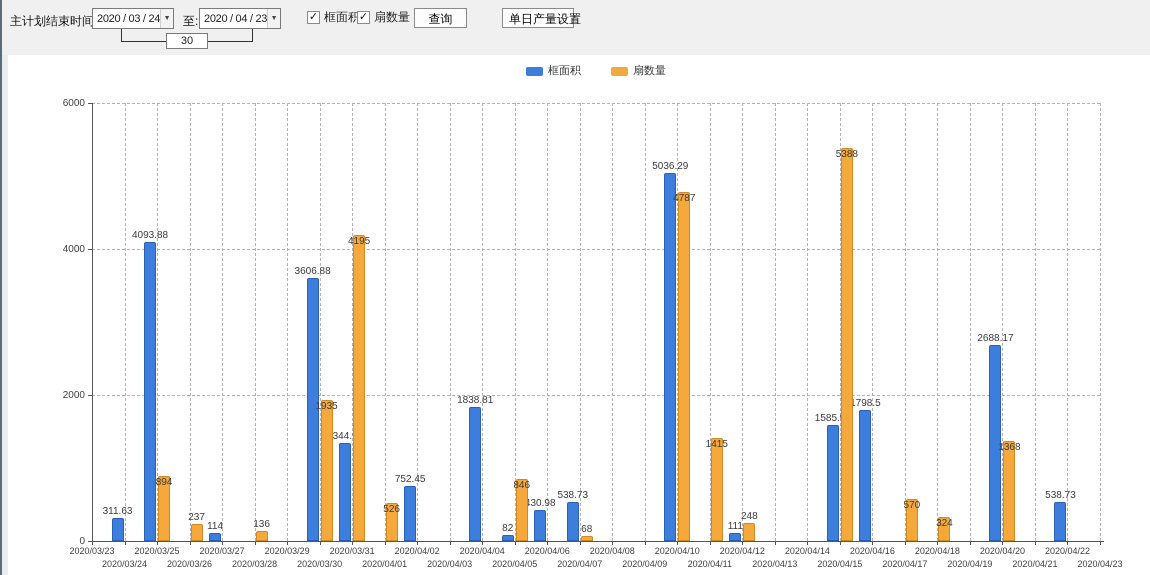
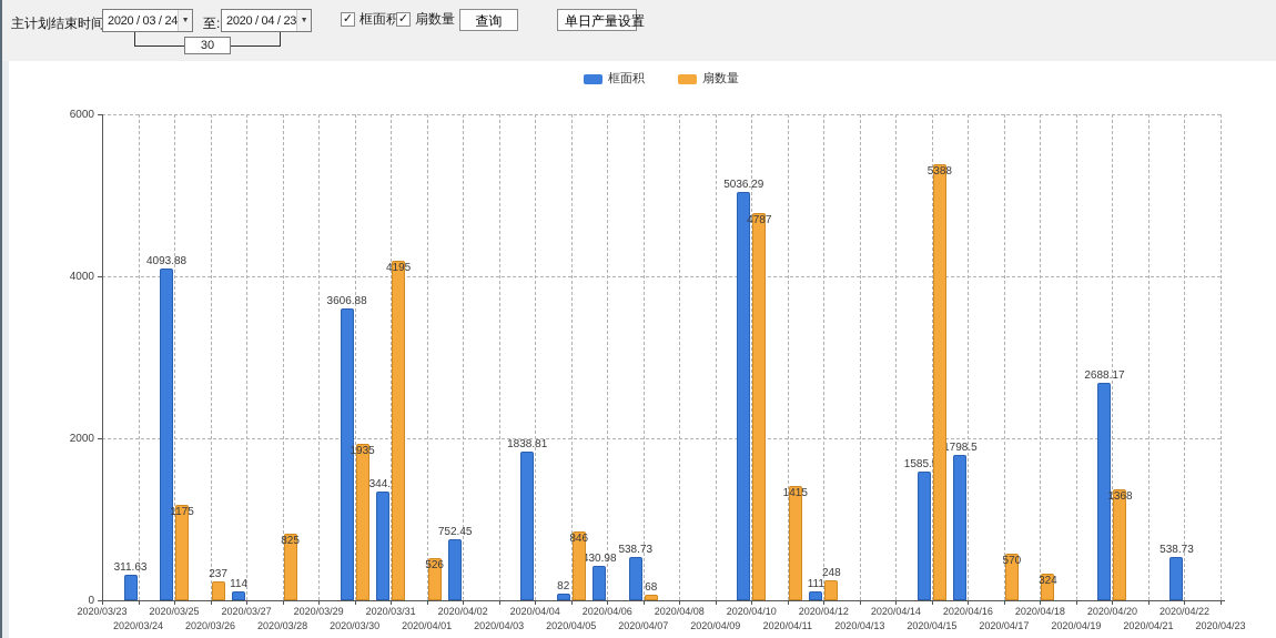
扇数量/2020/03/25: 894 -> 1175
扇数量/2020/03/28: 136 -> 825
